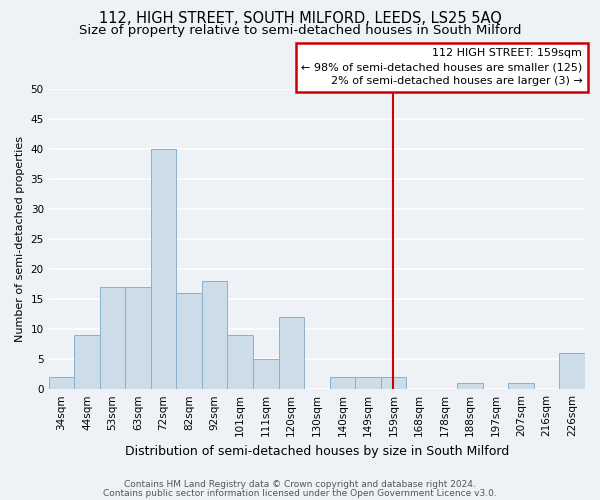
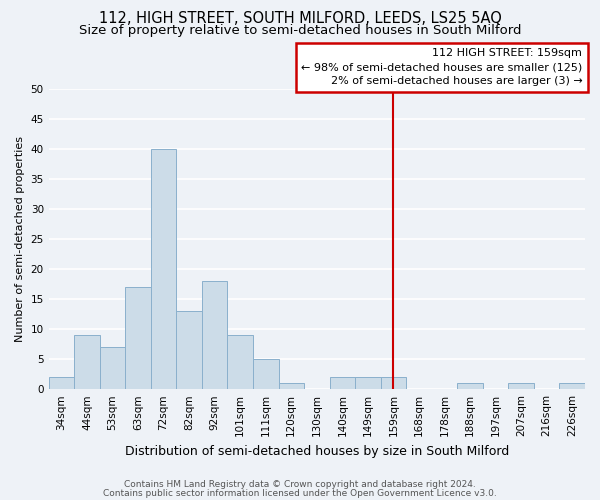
53sqm: 17 -> 7
82sqm: 16 -> 13
120sqm: 12 -> 1
226sqm: 6 -> 1
